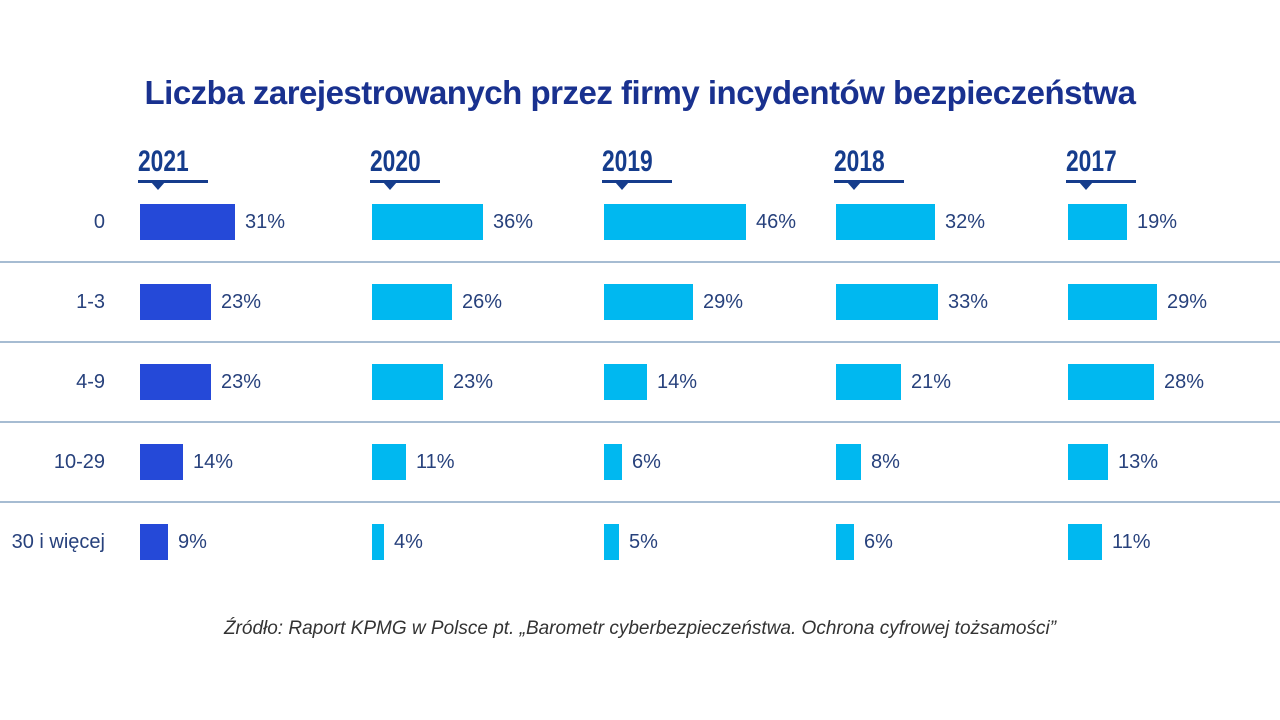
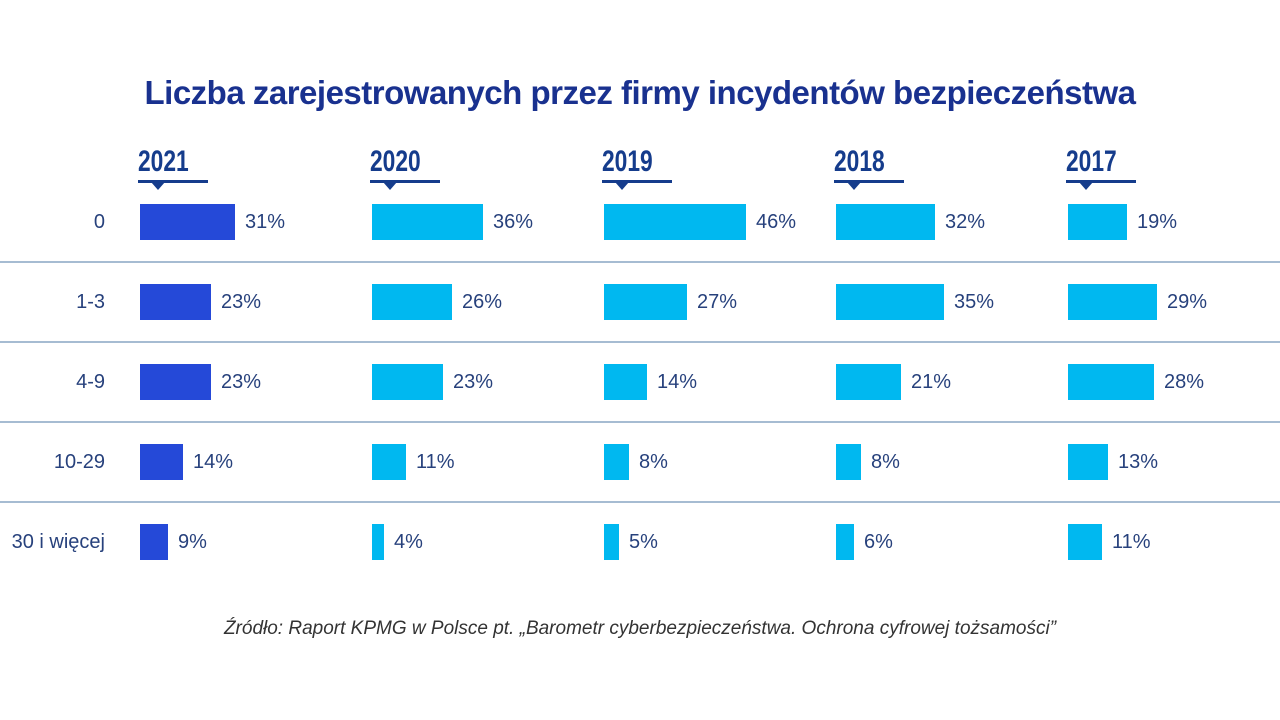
2019/1-3: 29% -> 27%
2018/1-3: 33% -> 35%
2019/10-29: 6% -> 8%
